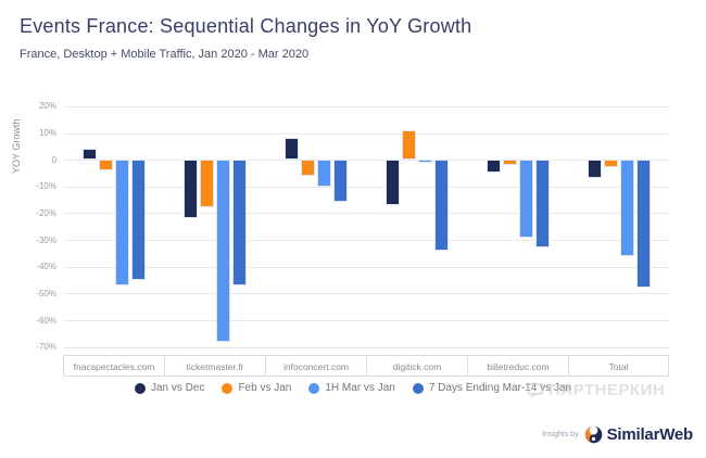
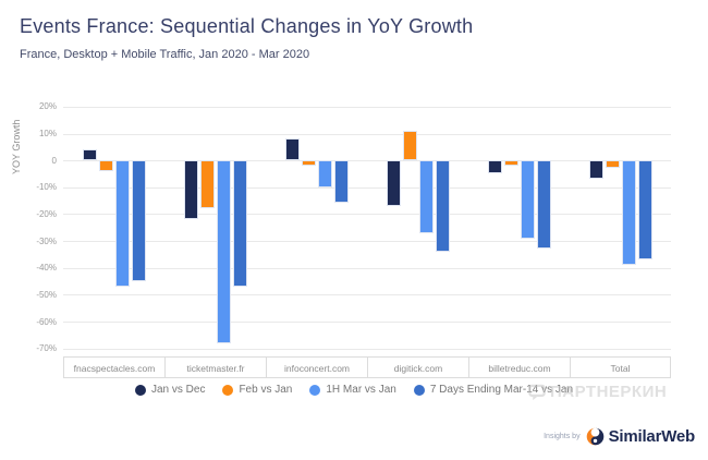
Feb vs Jan/infoconcert.com: -6% -> -2%
1H Mar vs Jan/digitick.com: -1% -> -27%
1H Mar vs Jan/Total: -36% -> -39%
7 Days Ending Mar-14 vs Jan/Total: -48% -> -37%
